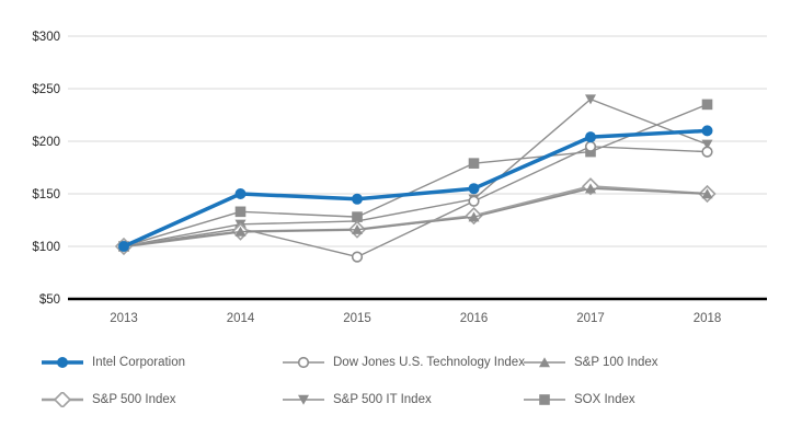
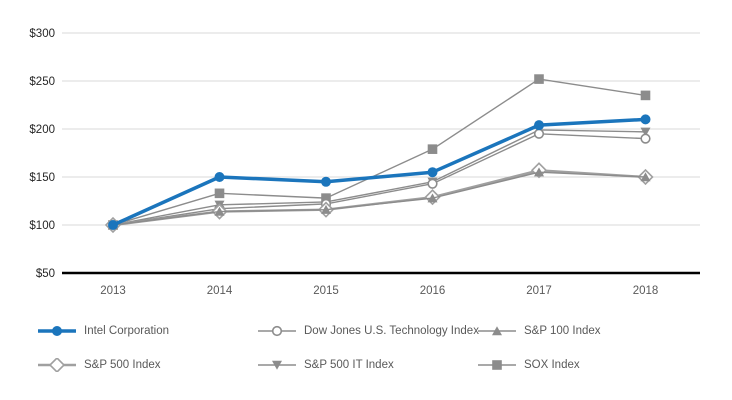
Dow Jones U.S. Technology Index/2015: $90 -> $120
S&P 500 IT Index/2017: $240 -> $200
SOX Index/2017: $190 -> $250
